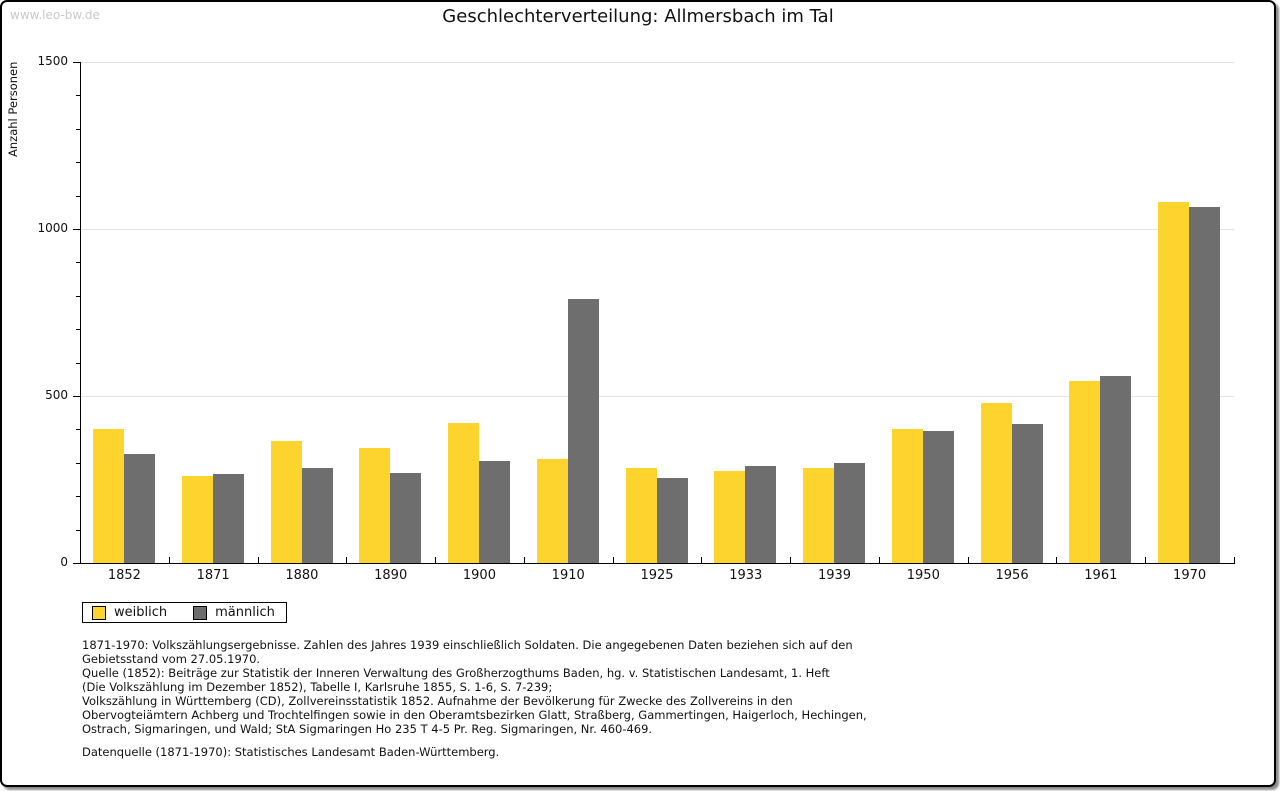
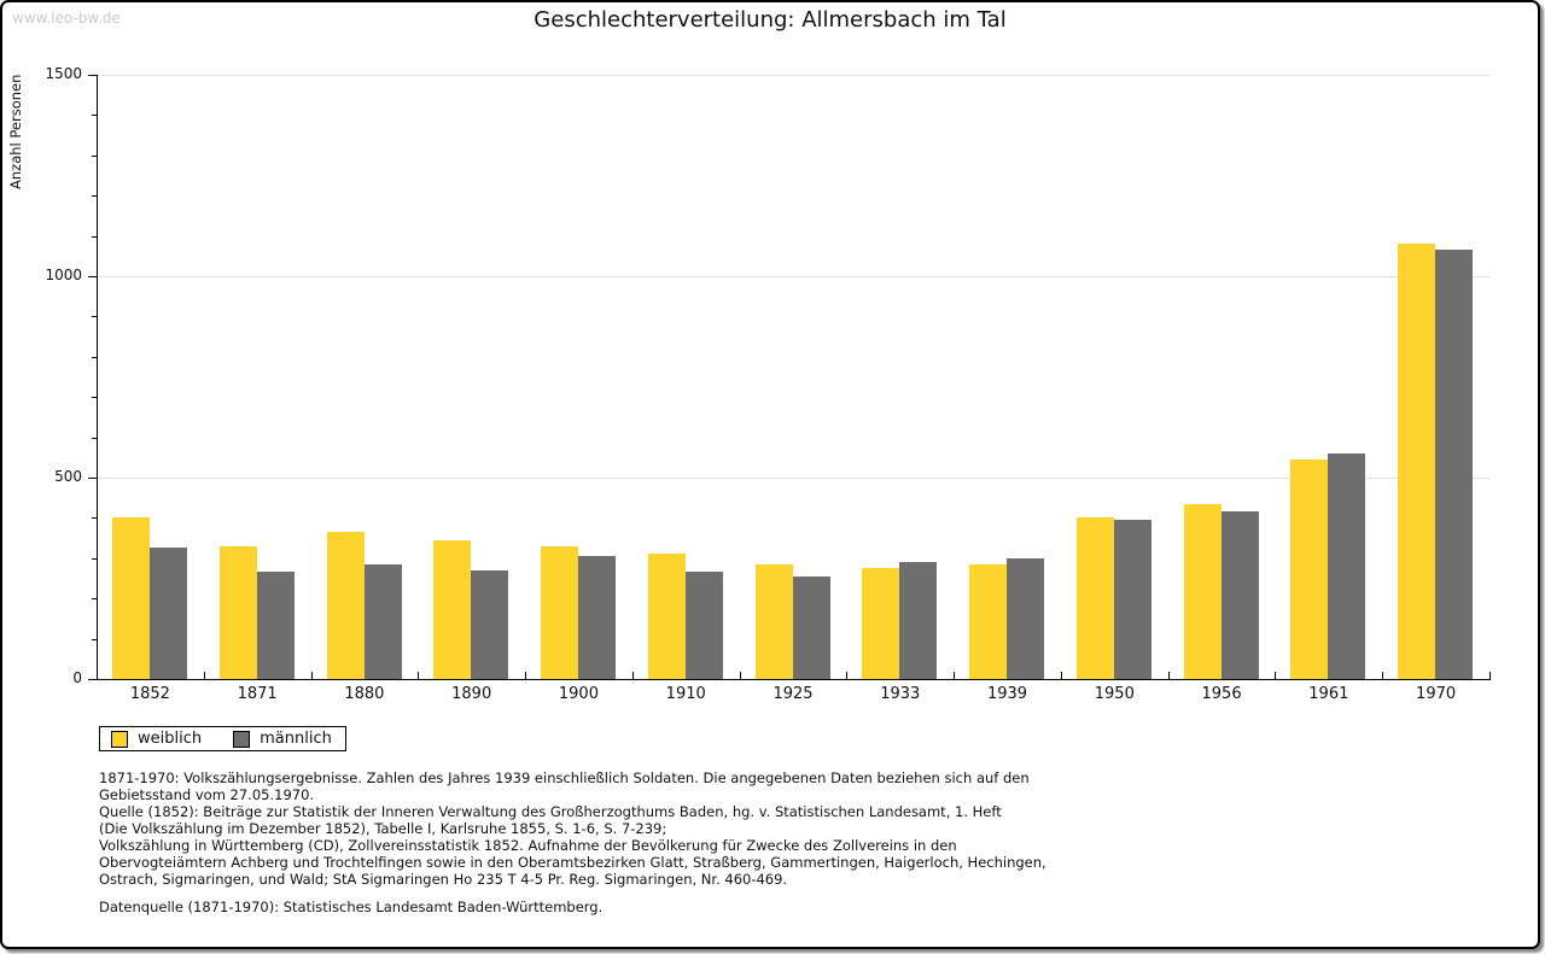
weiblich/1871: 260 -> 330
weiblich/1900: 420 -> 330
männlich/1910: 790 -> 260
weiblich/1956: 480 -> 440
